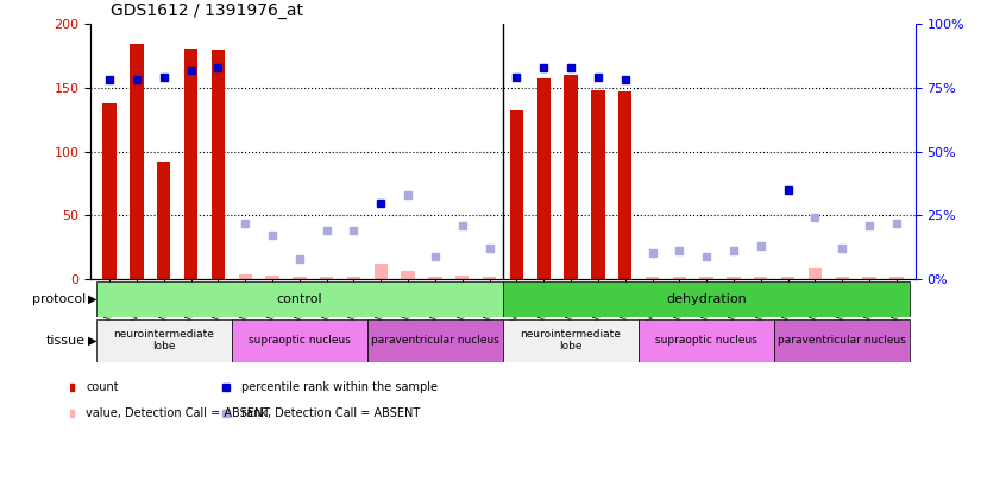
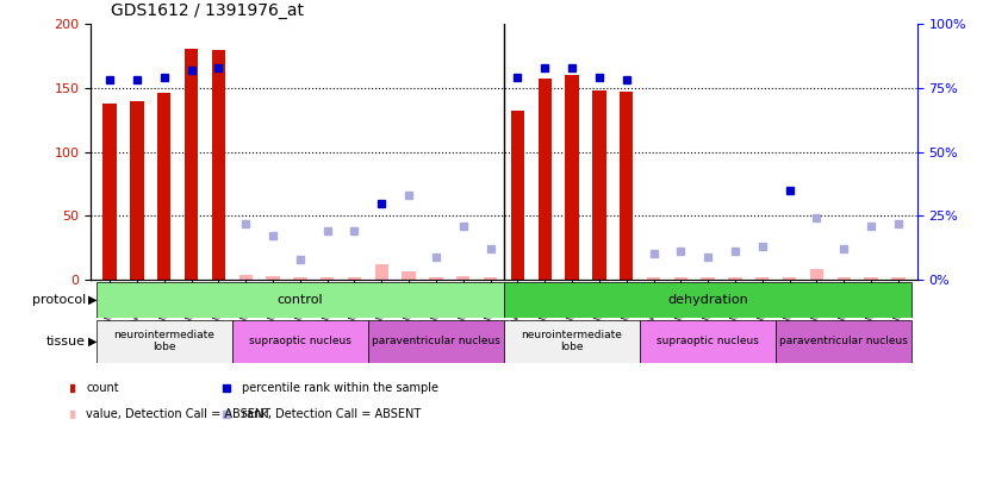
GSM69788: 184 -> 140
GSM69789: 92 -> 146
